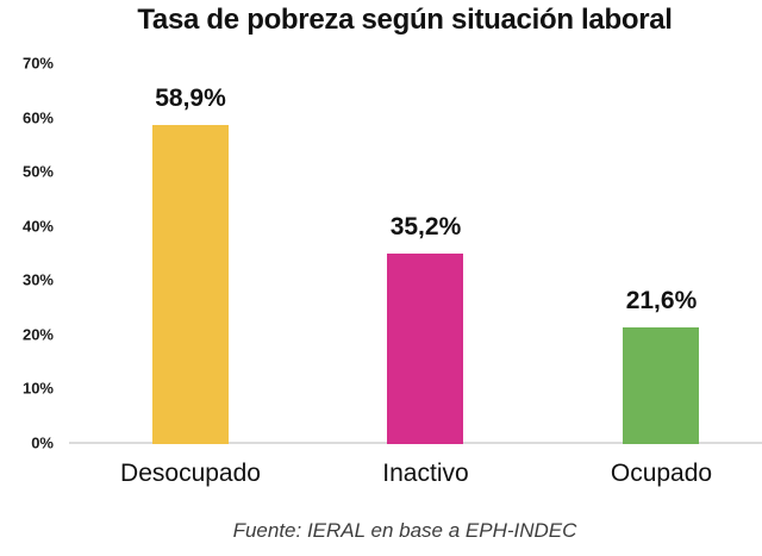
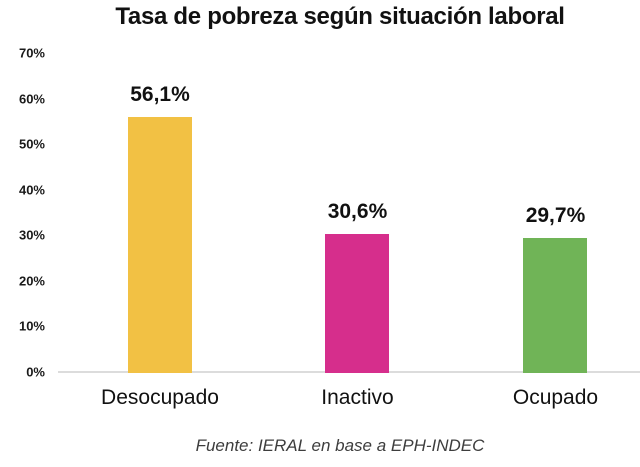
Desocupado: 58,9% -> 56,1%
Inactivo: 35,2% -> 30,6%
Ocupado: 21,6% -> 29,7%
